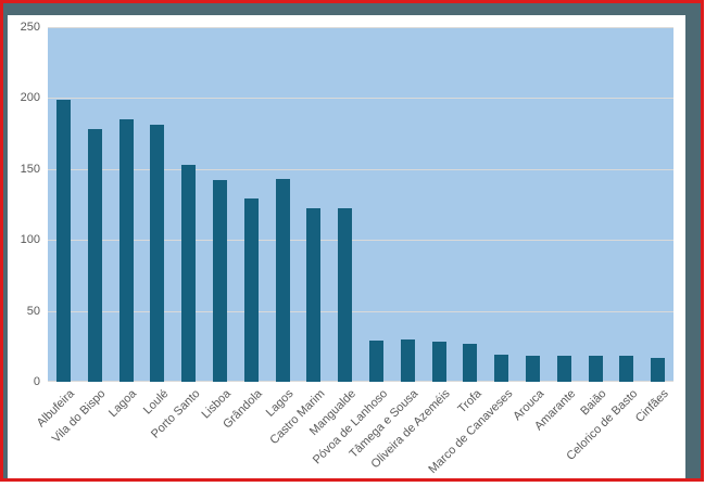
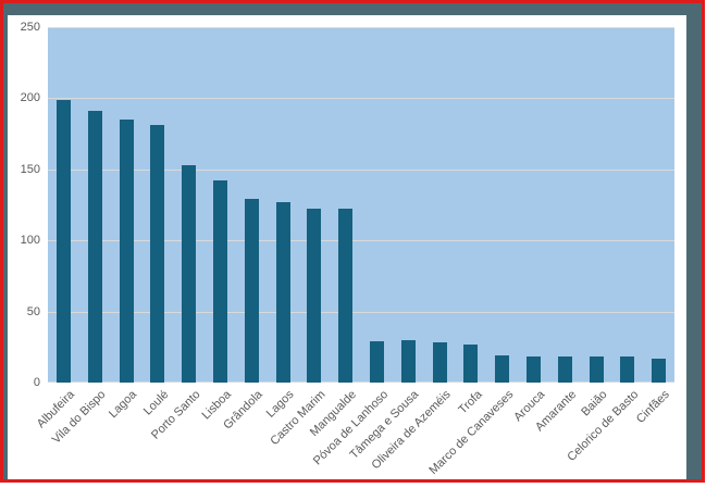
Vila do Bispo: 178 -> 191
Lagos: 143 -> 127
